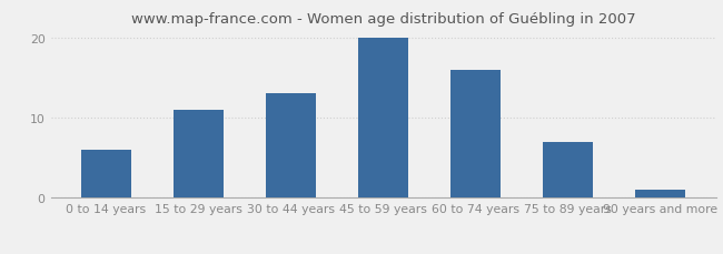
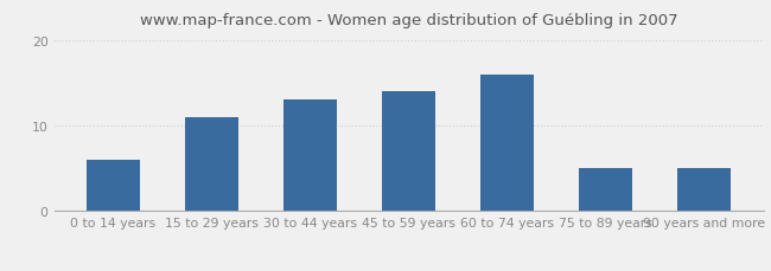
45 to 59 years: 20 -> 14
75 to 89 years: 7 -> 5
90 years and more: 1 -> 5
